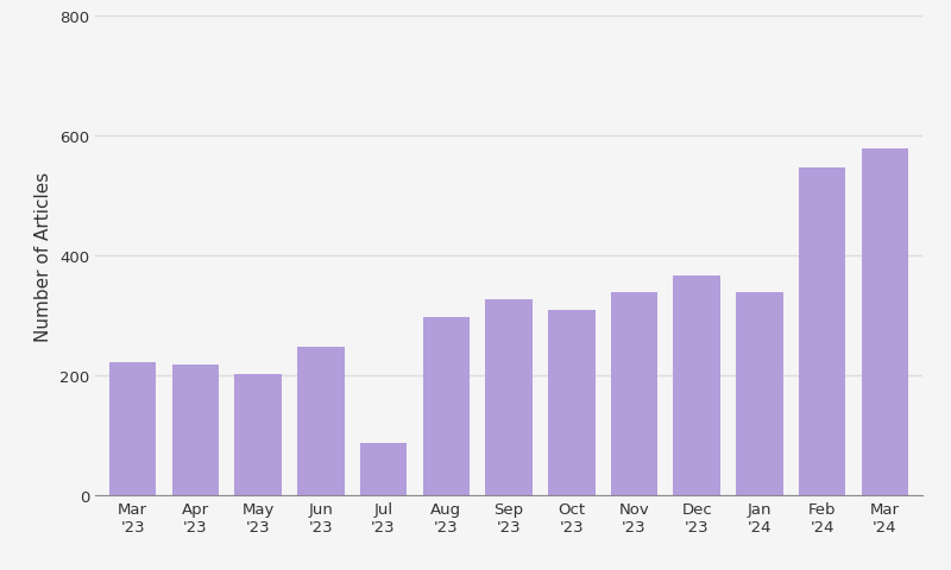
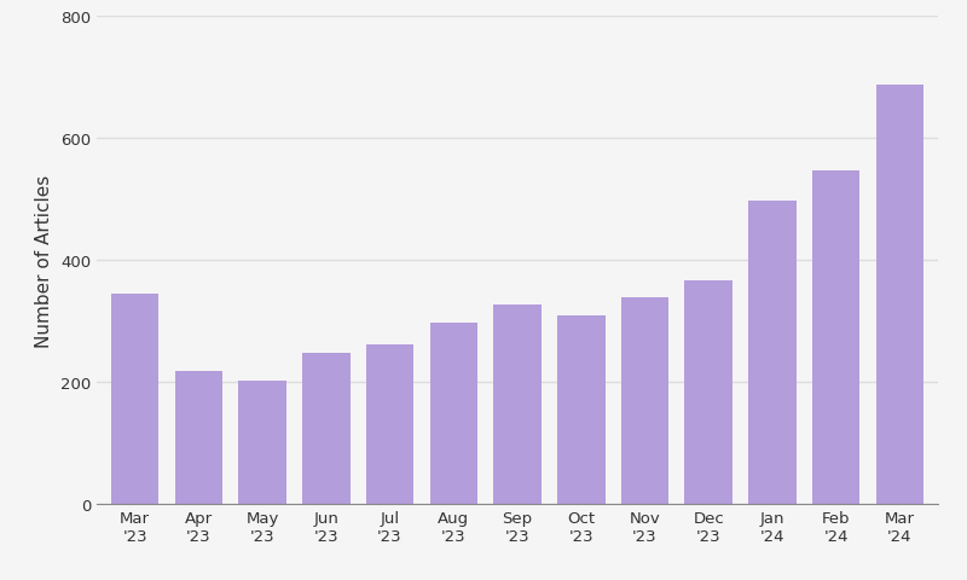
Mar '23: 222 -> 345
Jul '23: 88 -> 263
Jan '24: 340 -> 498
Mar '24: 580 -> 688
